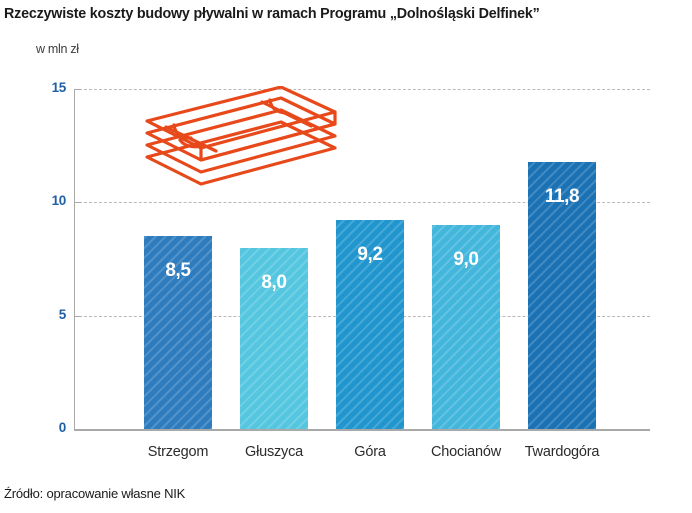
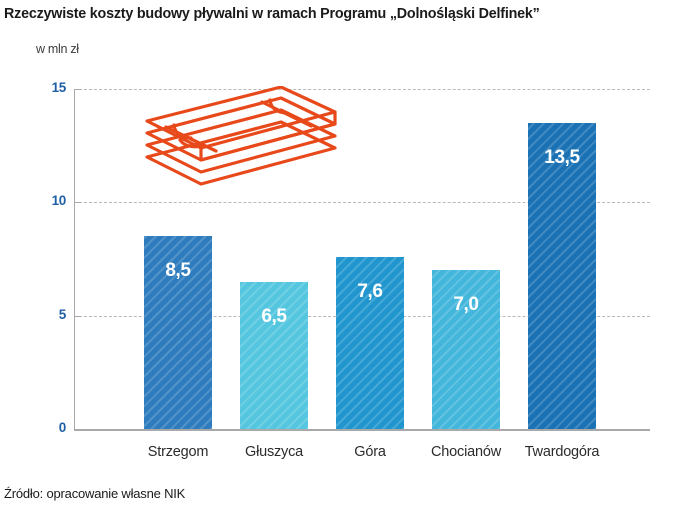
Głuszyca: 8,0 -> 6,5
Góra: 9,2 -> 7,6
Chocianów: 9,0 -> 7,0
Twardogóra: 11,8 -> 13,5
